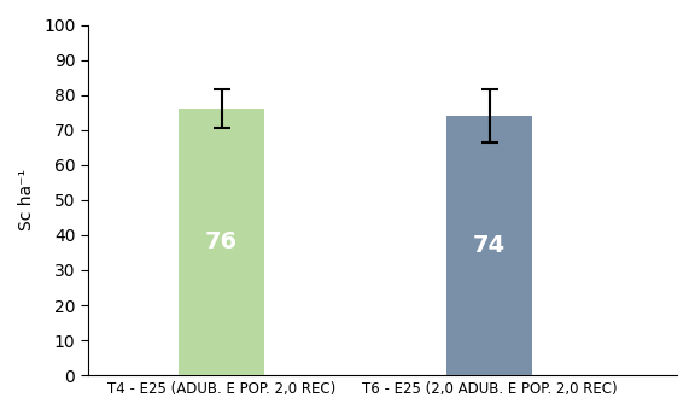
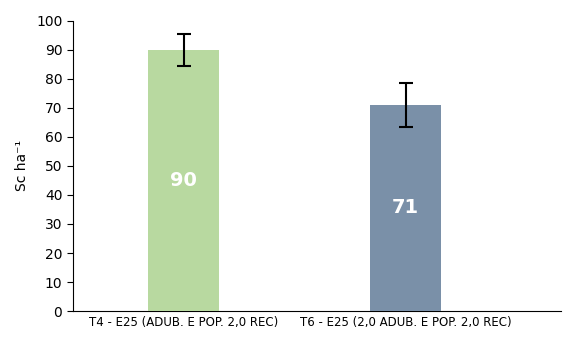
T4 - E25 (ADUB. E POP. 2,0 REC): 76 -> 90
T6 - E25 (2,0 ADUB. E POP. 2,0 REC): 74 -> 71
